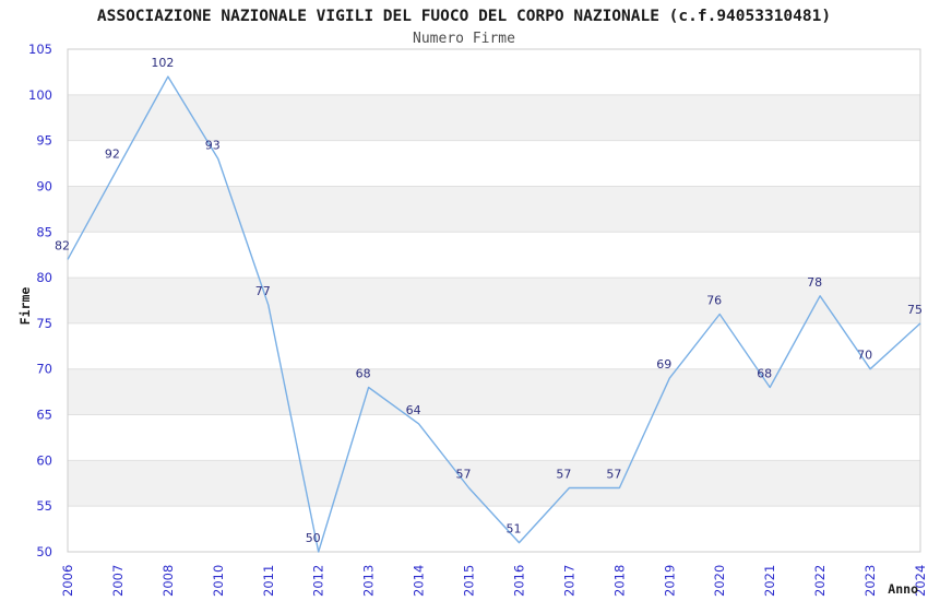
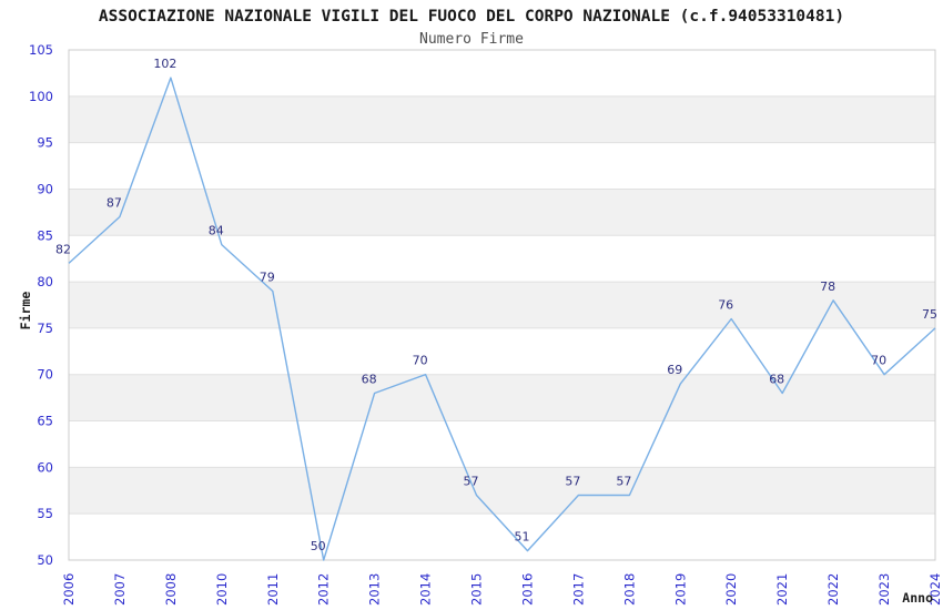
2007: 92 -> 87
2010: 93 -> 84
2011: 77 -> 79
2014: 64 -> 70
